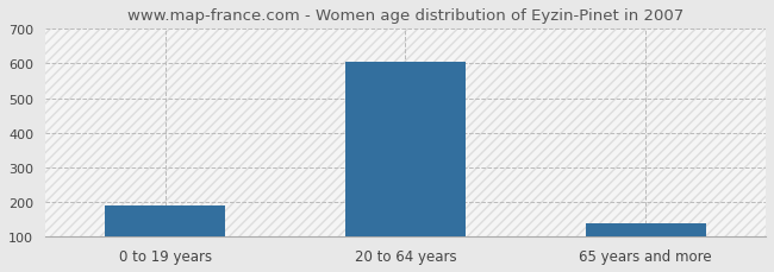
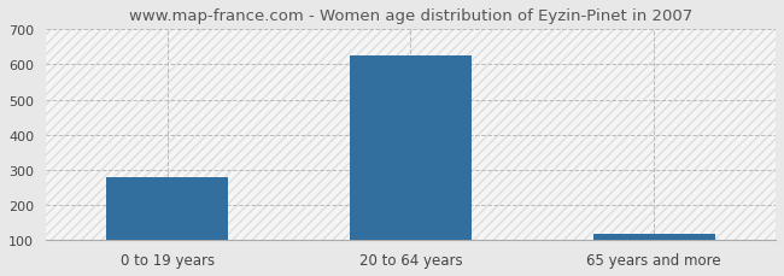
0 to 19 years: 190 -> 280
20 to 64 years: 605 -> 625
65 years and more: 140 -> 117
